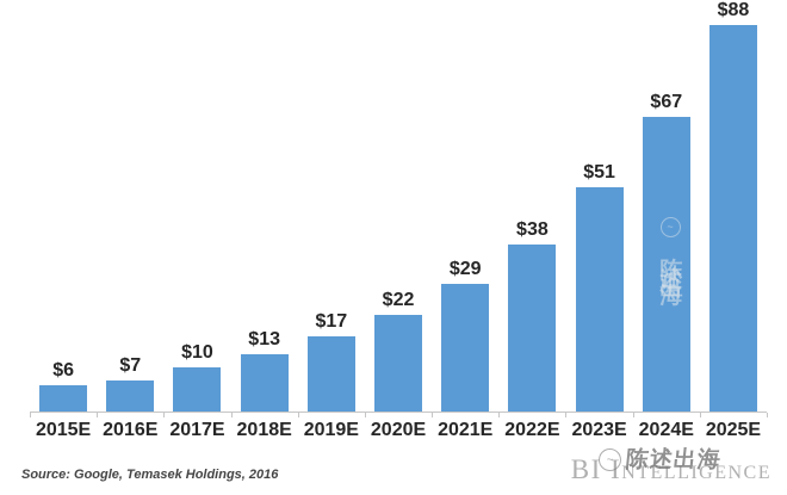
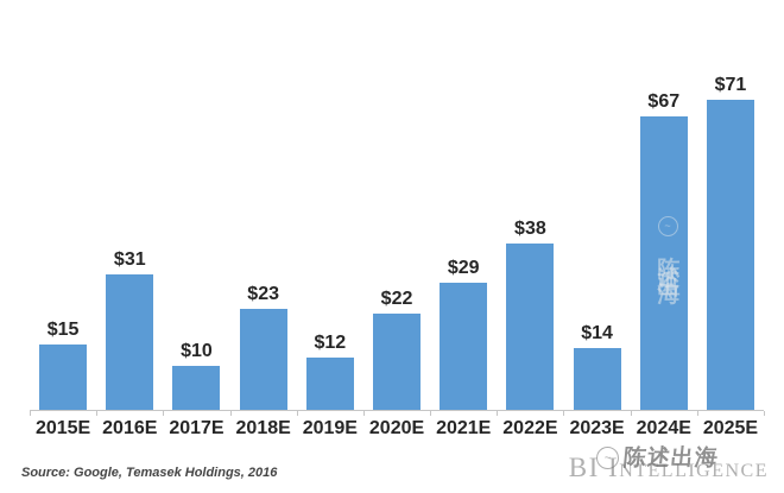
2015E: $6 -> $15
2016E: $7 -> $31
2018E: $13 -> $23
2019E: $17 -> $12
2023E: $51 -> $14
2025E: $88 -> $71
